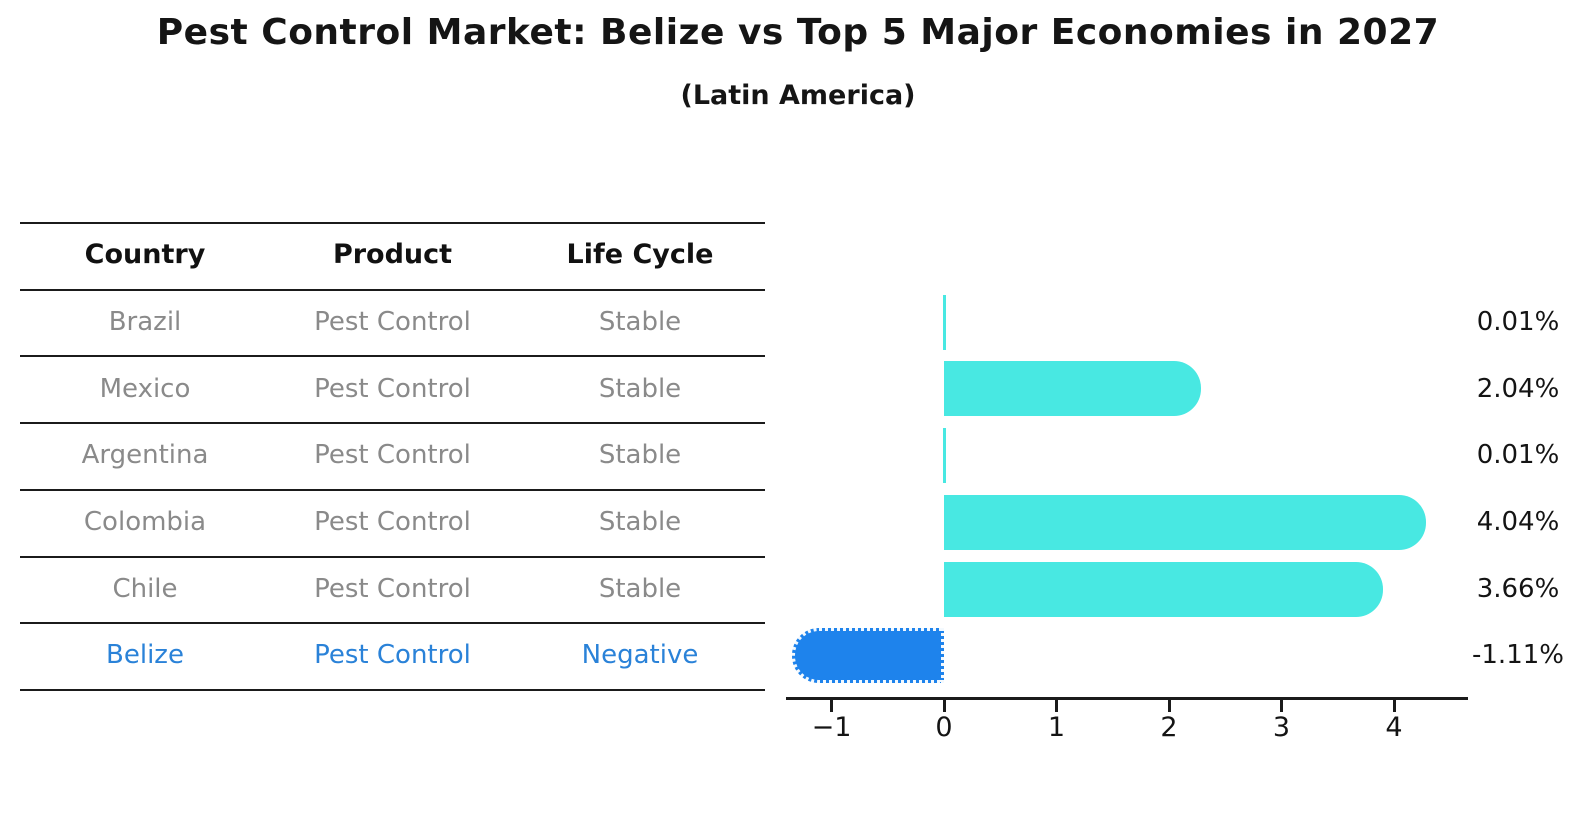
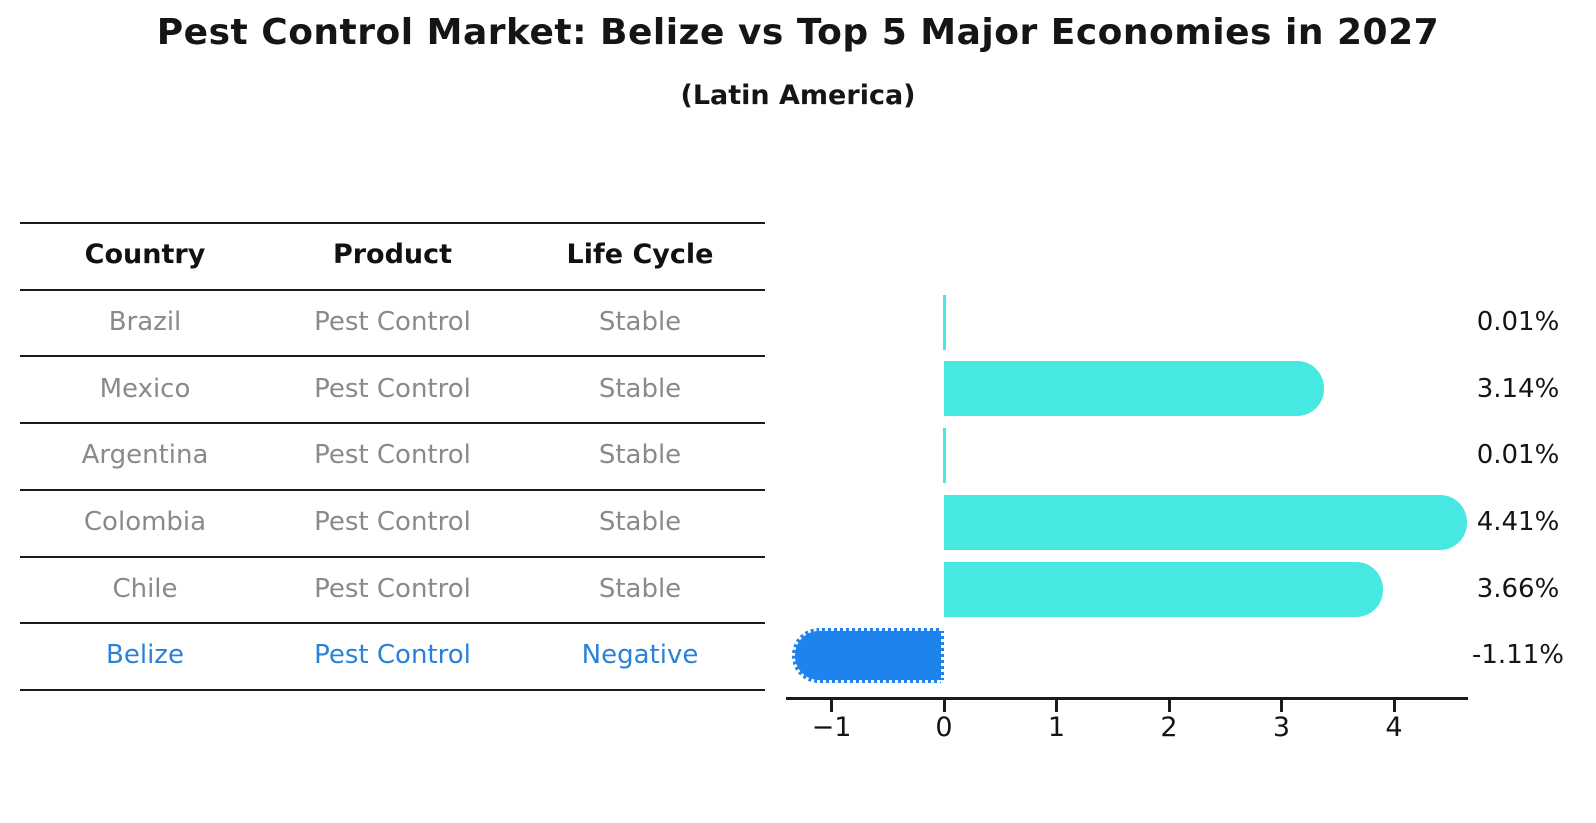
Mexico: 2.04% -> 3.14%
Colombia: 4.04% -> 4.41%
